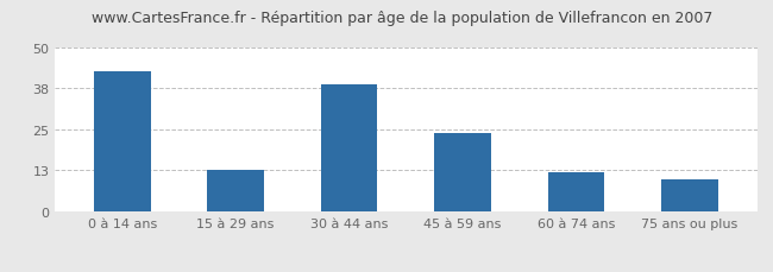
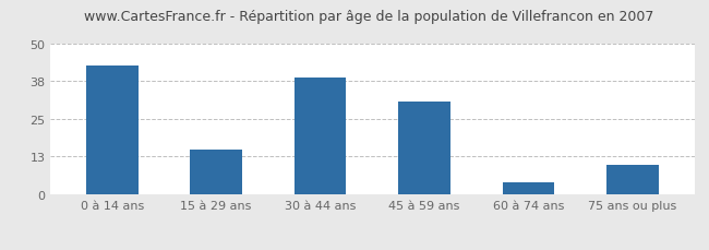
15 à 29 ans: 13 -> 15
45 à 59 ans: 24 -> 31
60 à 74 ans: 12 -> 4
